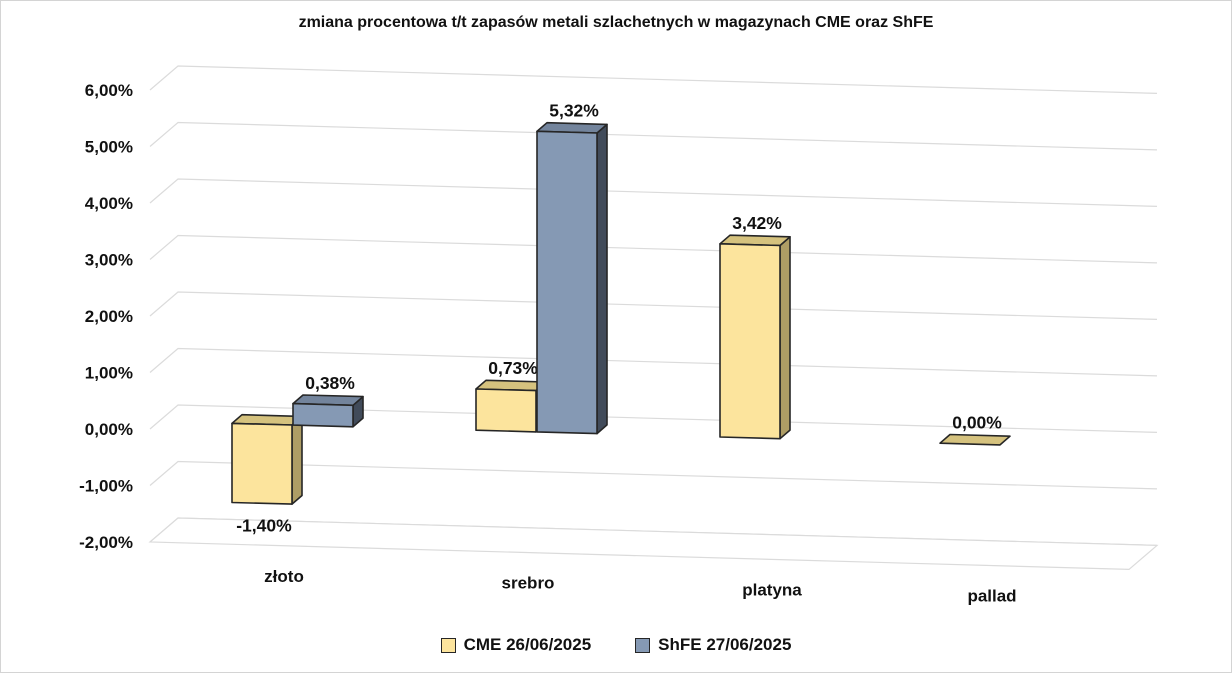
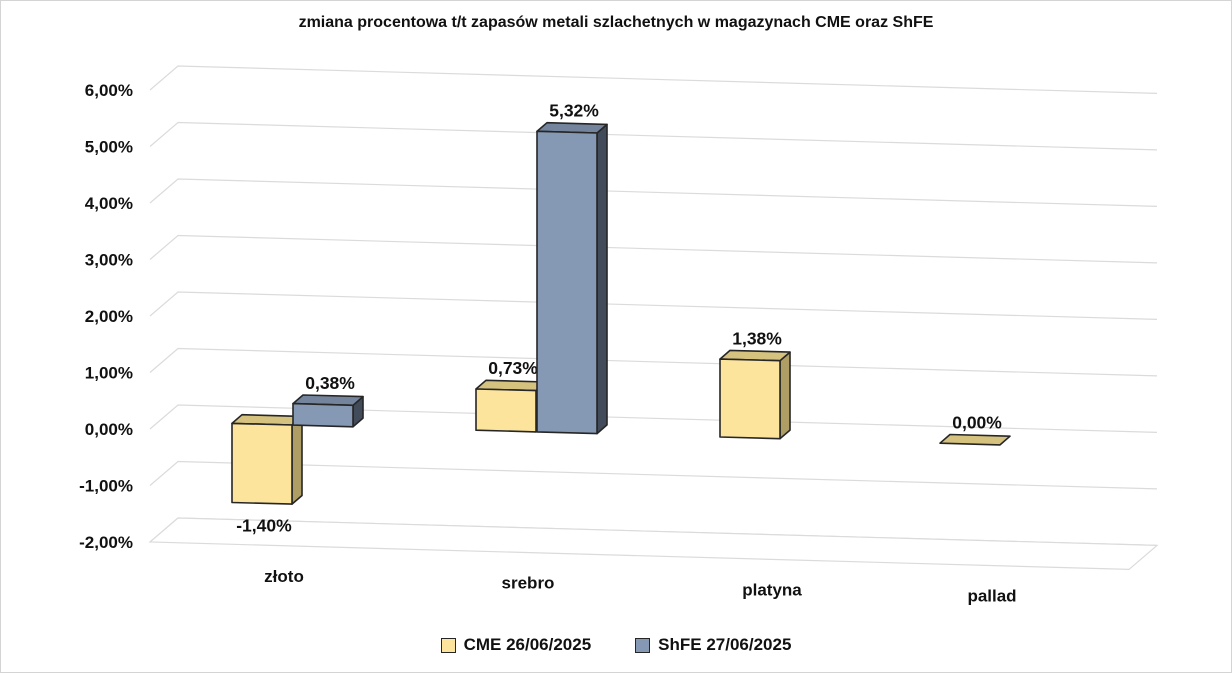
CME 26/06/2025/platyna: 3,42% -> 1,38%
